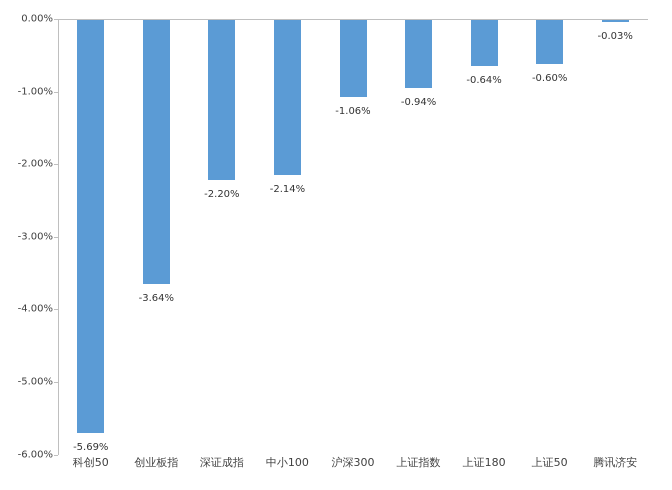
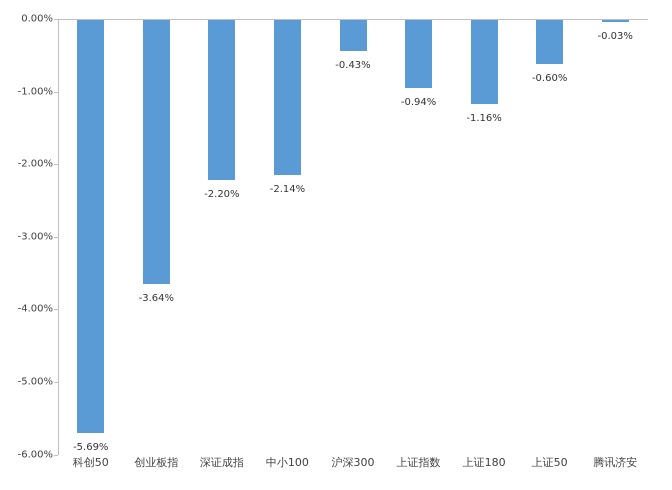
沪深300: -1.06% -> -0.43%
上证180: -0.64% -> -1.16%
